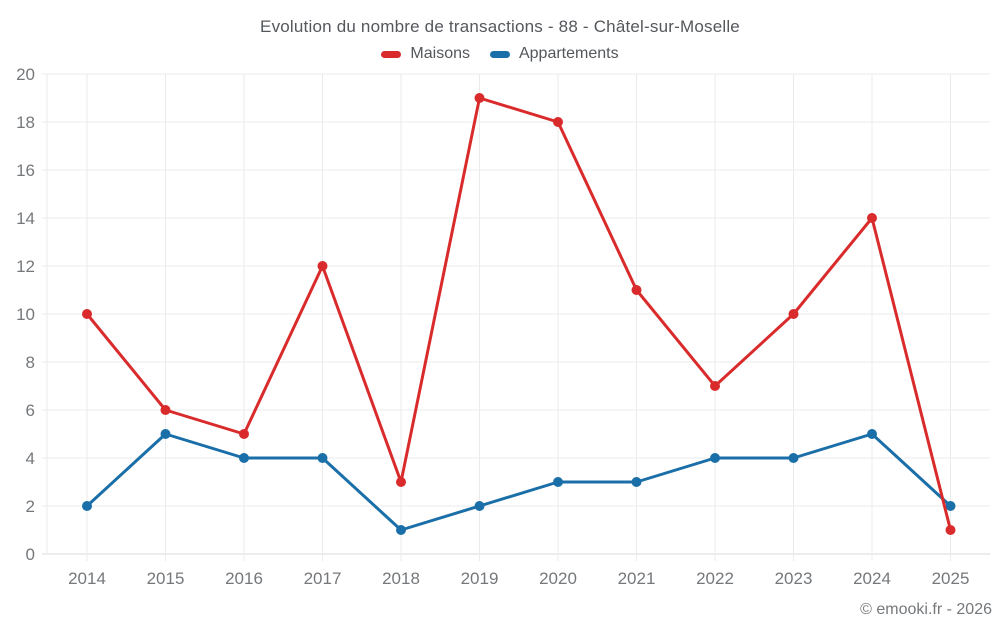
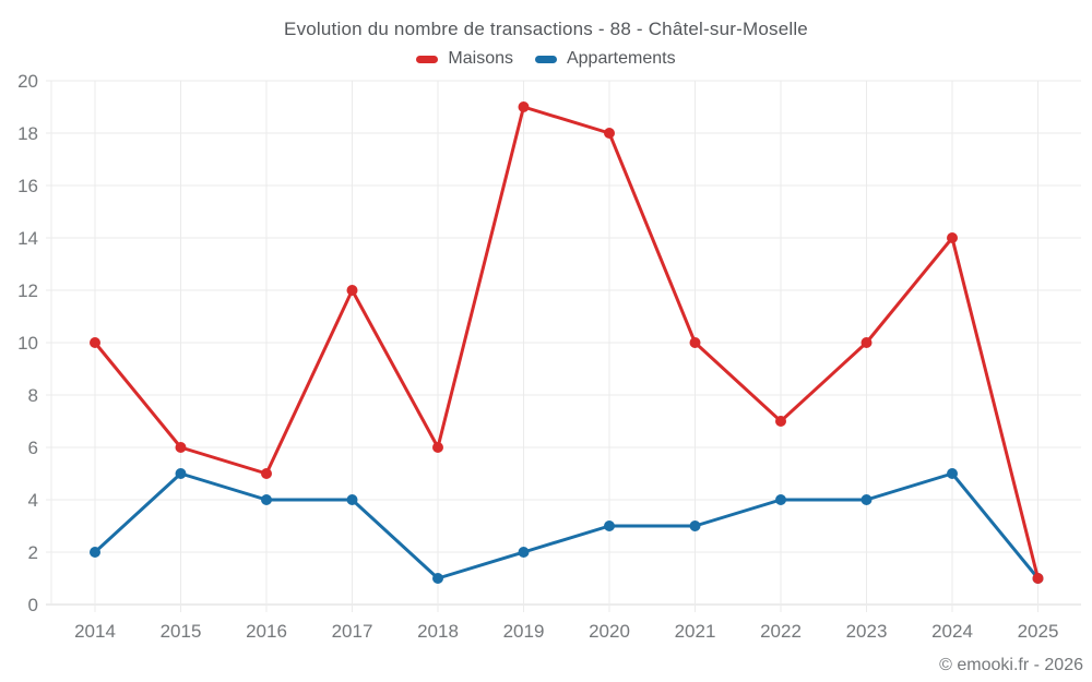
Maisons/2018: 3 -> 6
Maisons/2021: 11 -> 10
Appartements/2025: 2 -> 1
